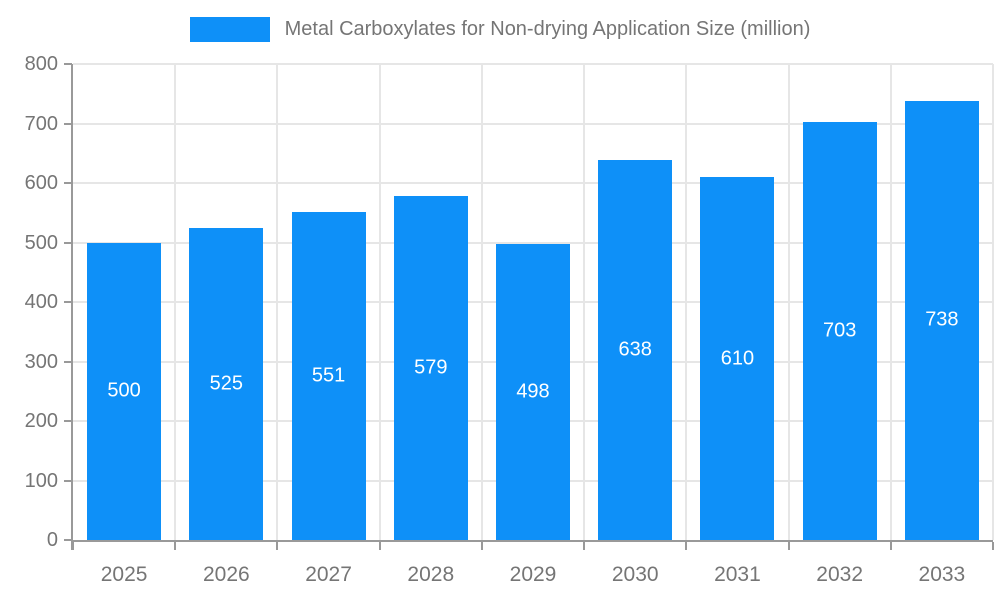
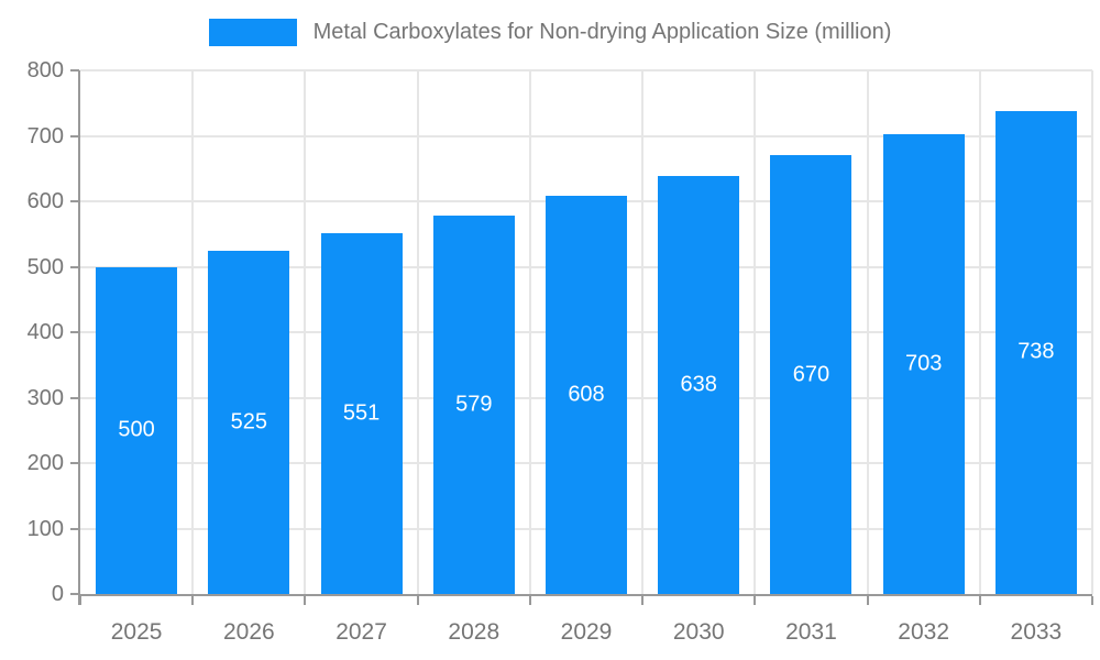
2029: 498 -> 608
2031: 610 -> 670
